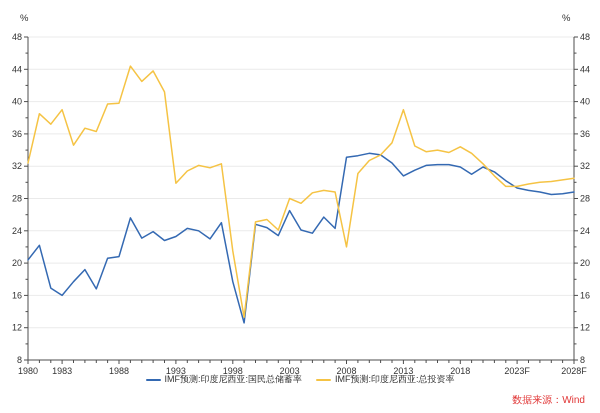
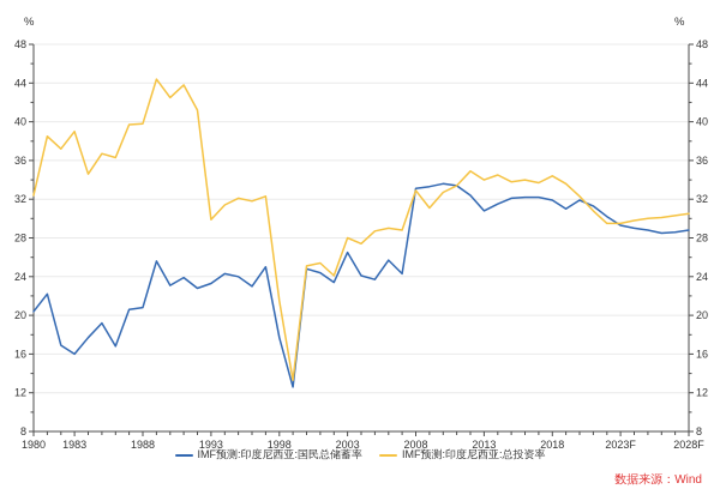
IMF预测:印度尼西亚:总投资率/2008: 22 -> 33
IMF预测:印度尼西亚:总投资率/2013: 39 -> 34
